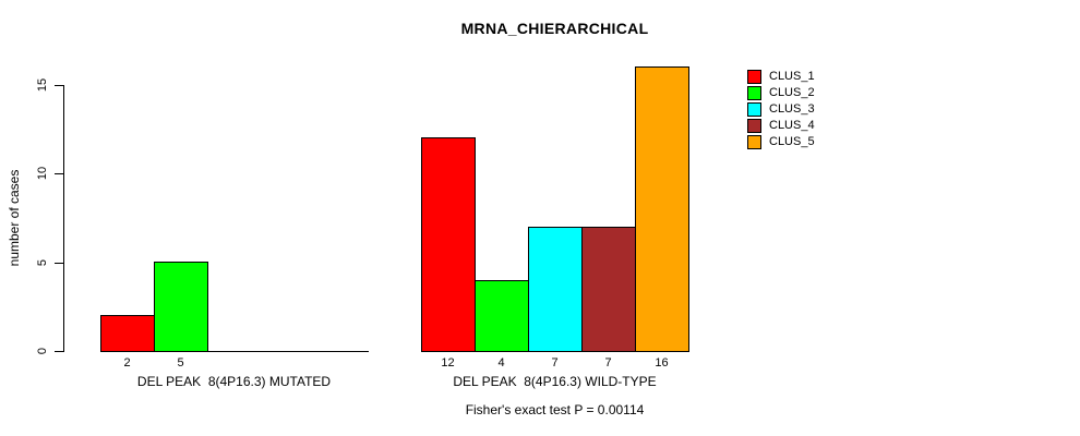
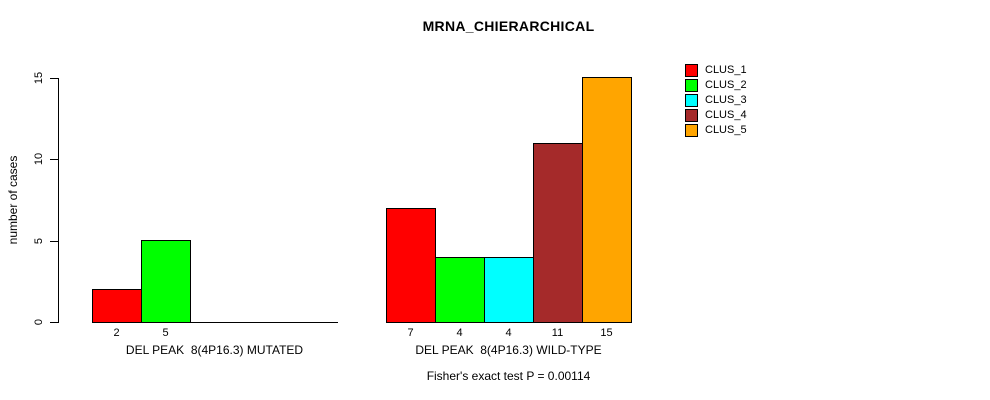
CLUS_1/DEL PEAK 8(4P16.3) WILD-TYPE: 12 -> 7
CLUS_3/DEL PEAK 8(4P16.3) WILD-TYPE: 7 -> 4
CLUS_4/DEL PEAK 8(4P16.3) WILD-TYPE: 7 -> 11
CLUS_5/DEL PEAK 8(4P16.3) WILD-TYPE: 16 -> 15
